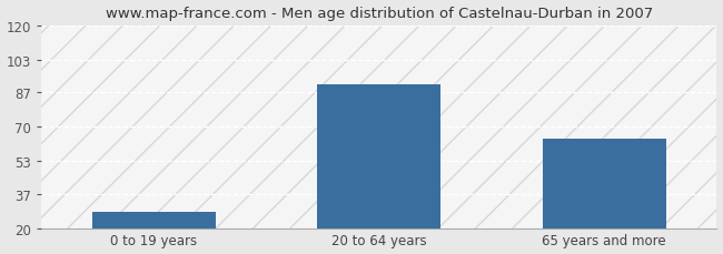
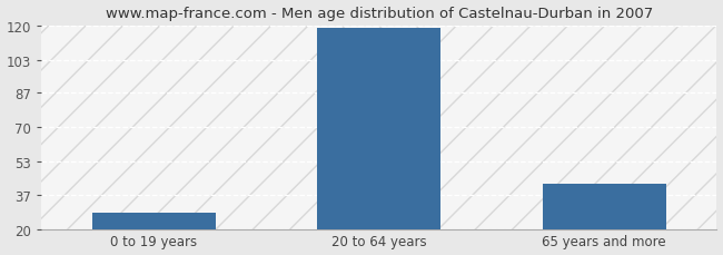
20 to 64 years: 91 -> 119
65 years and more: 64 -> 42
